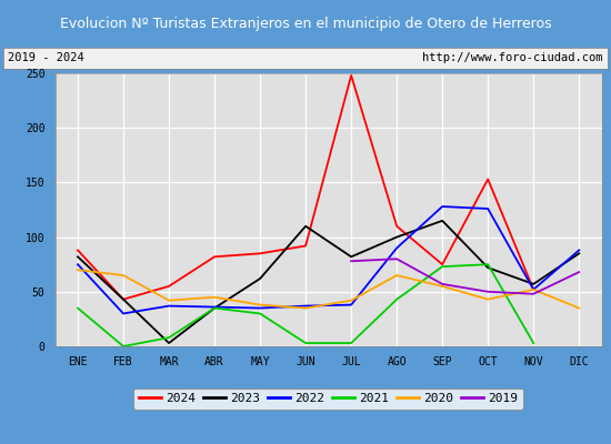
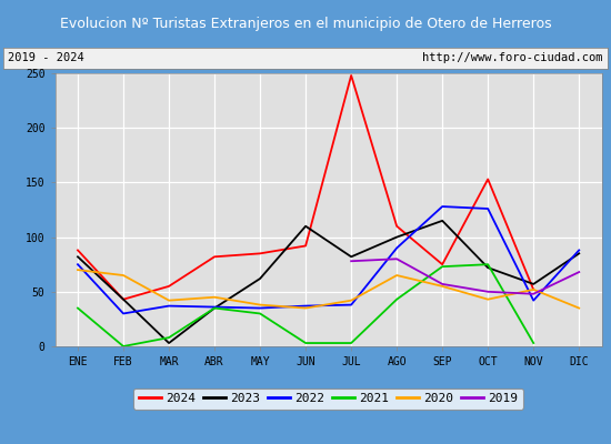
2022/NOV: 52 -> 42
